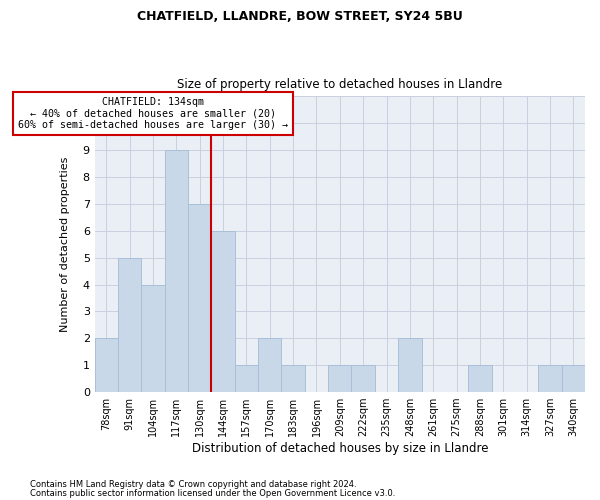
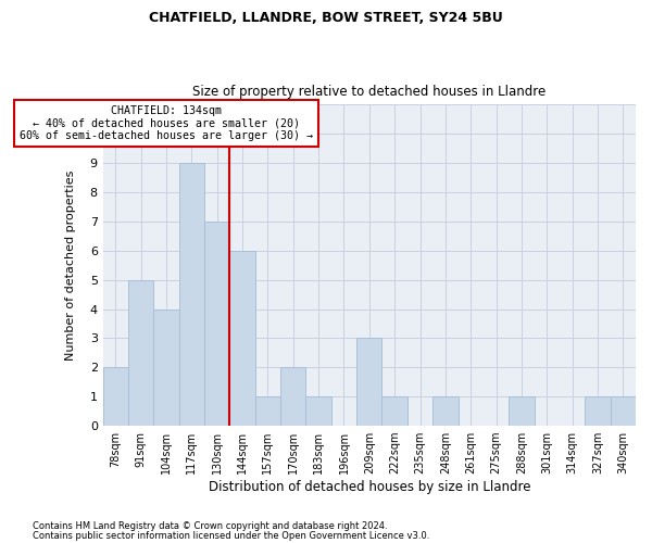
209sqm: 1 -> 3
248sqm: 2 -> 1
